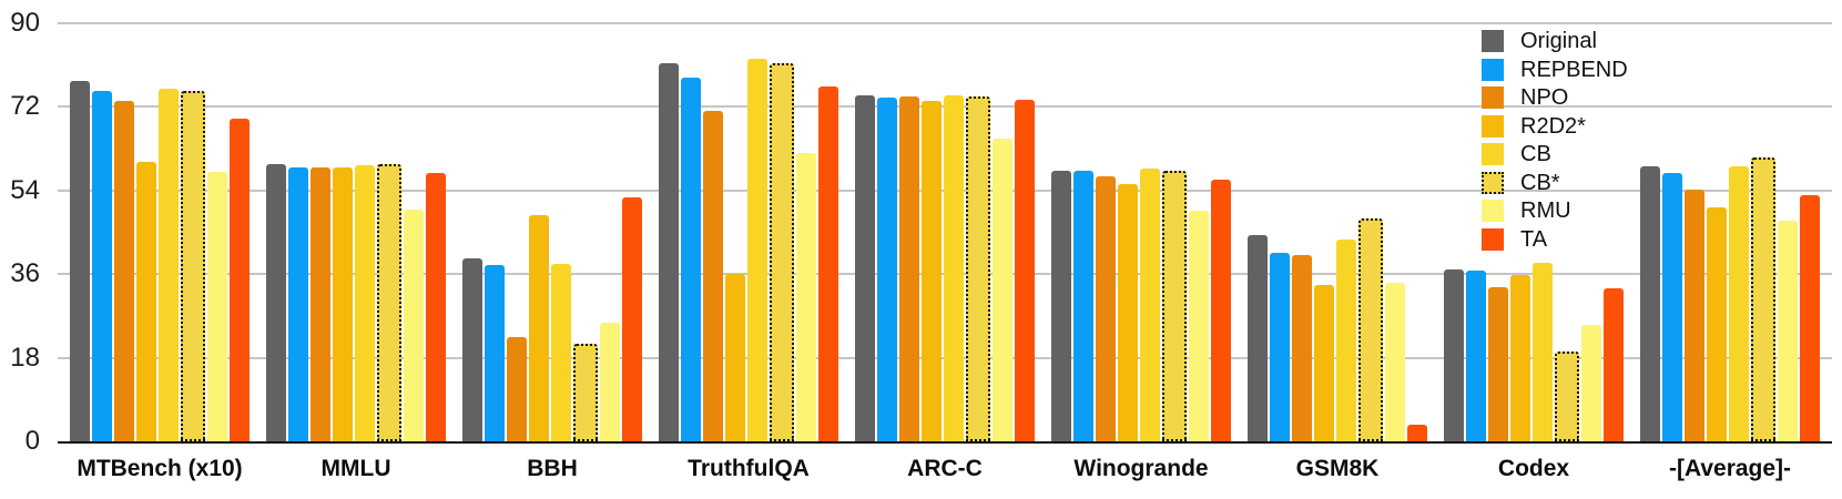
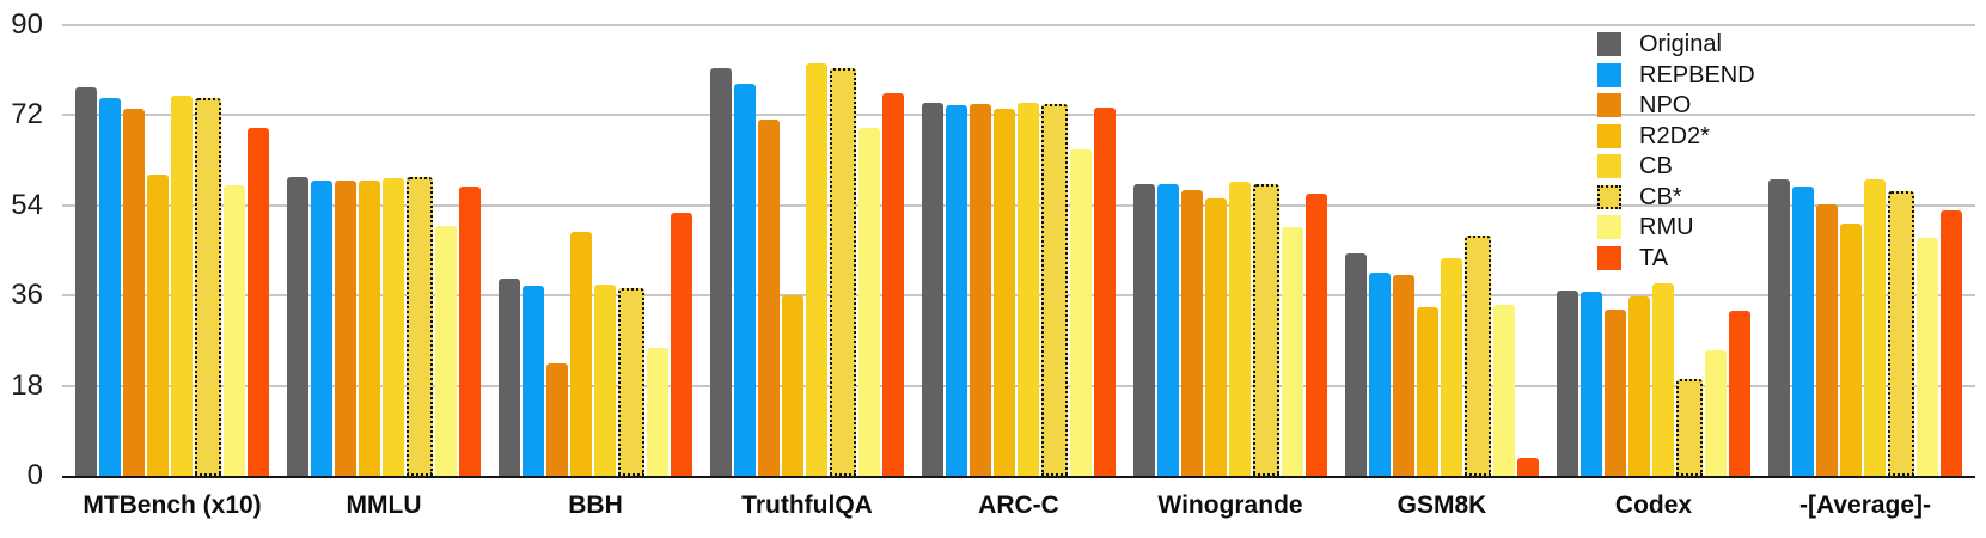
CB*/BBH: 21 -> 37
RMU/TruthfulQA: 62 -> 70
CB*/-[Average]-: 61 -> 57
